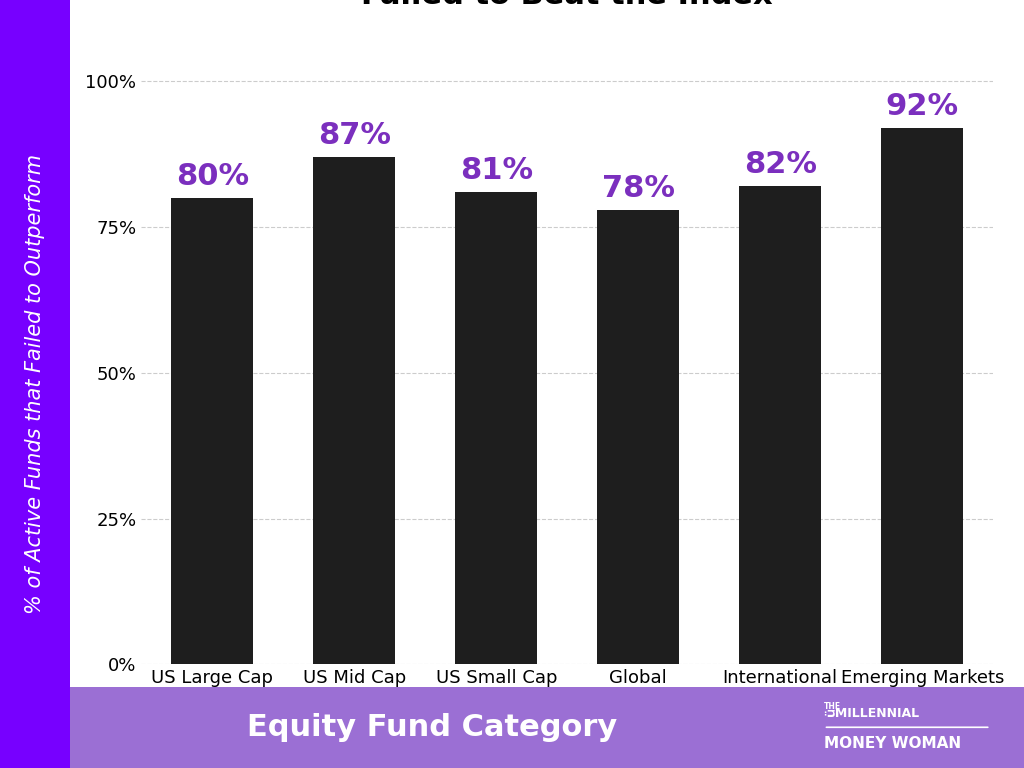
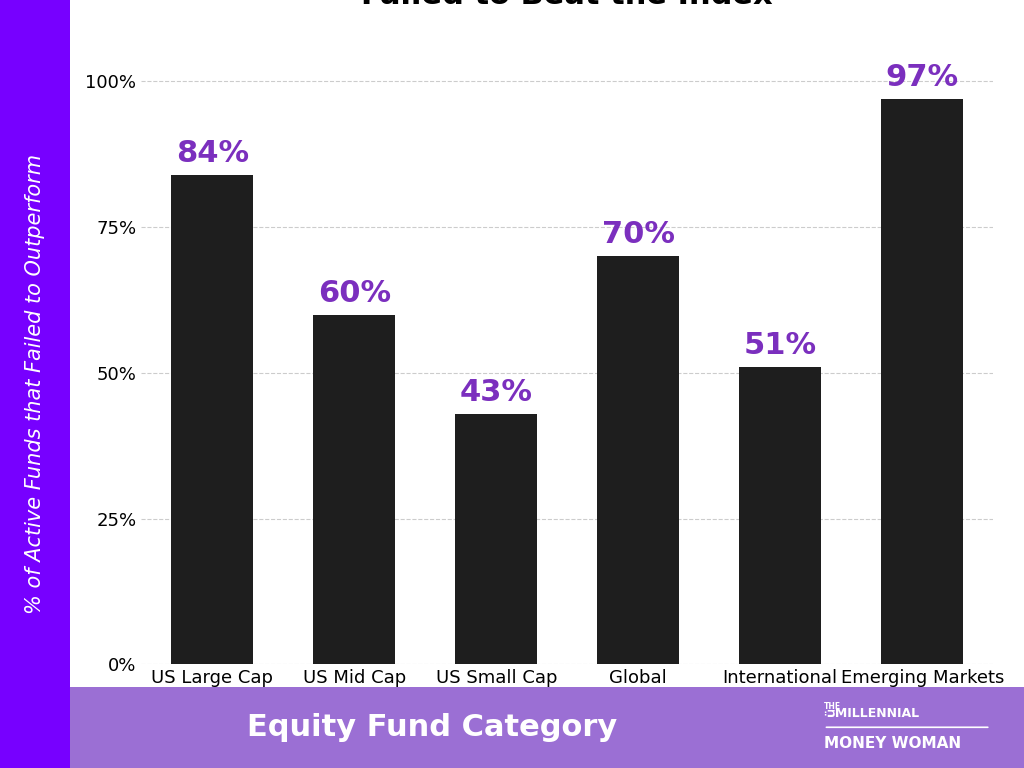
US Large Cap: 80% -> 84%
US Mid Cap: 87% -> 60%
US Small Cap: 81% -> 43%
Global: 78% -> 70%
International: 82% -> 51%
Emerging Markets: 92% -> 97%
